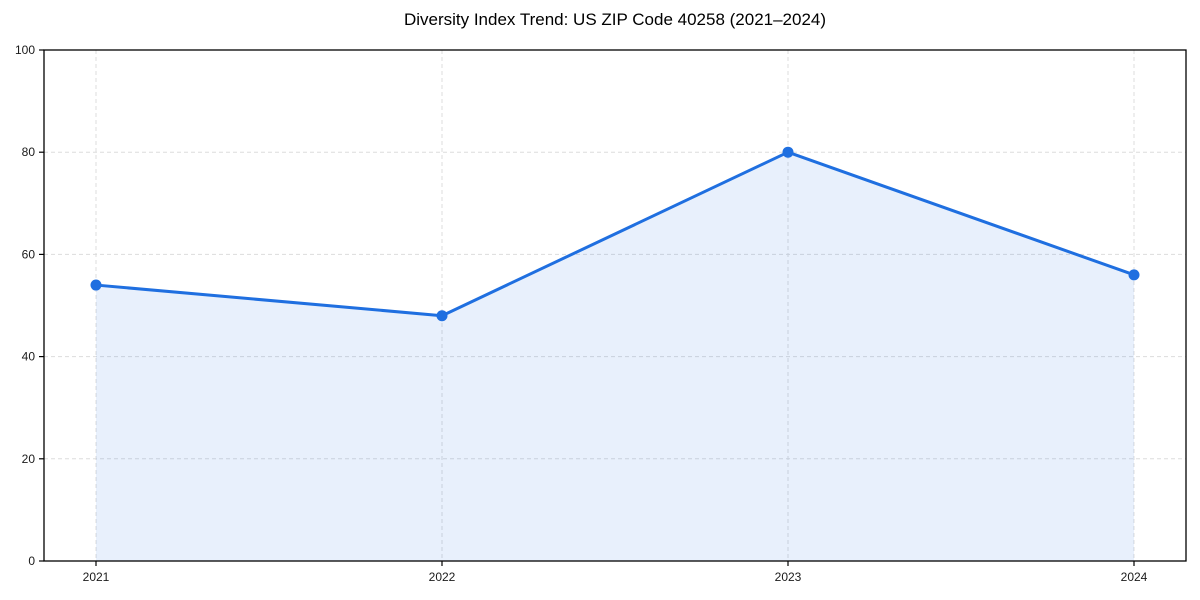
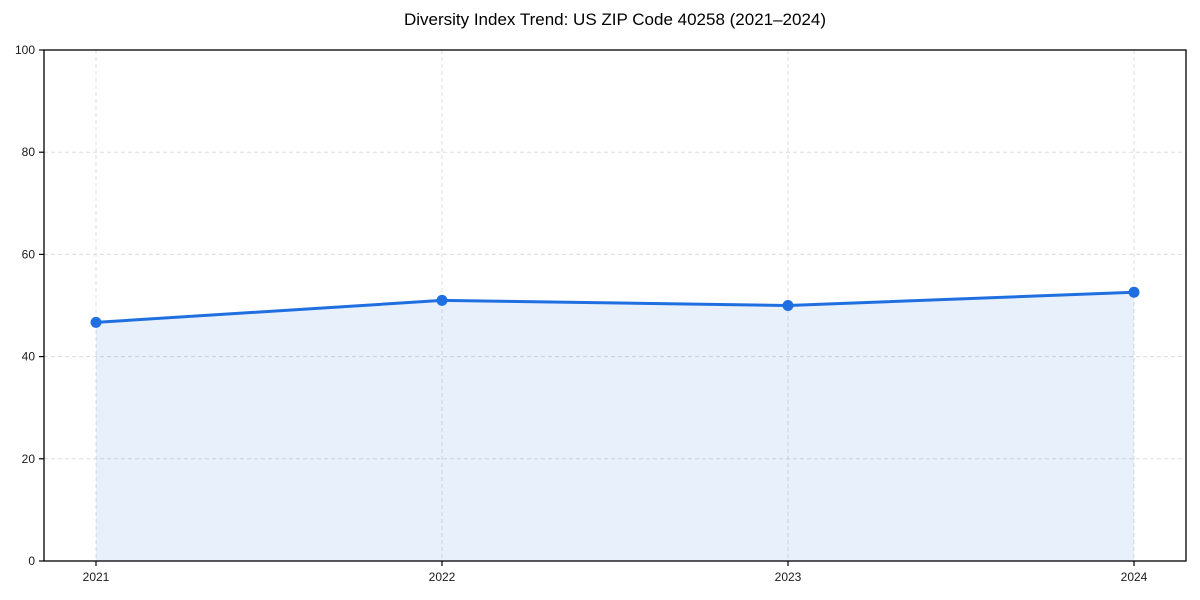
2021: 54 -> 47
2022: 48 -> 51
2023: 80 -> 50
2024: 56 -> 53
